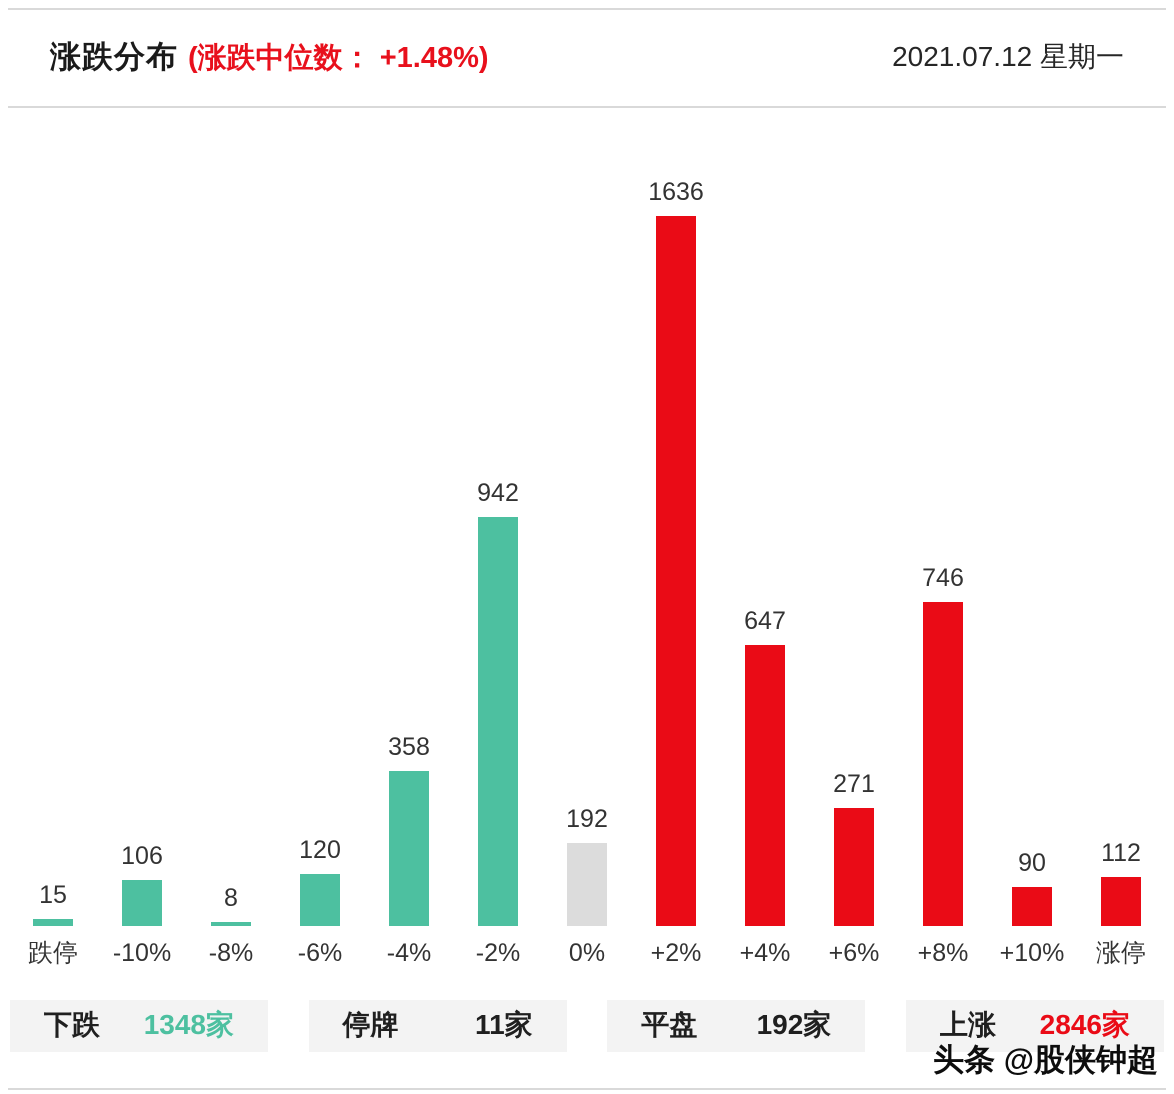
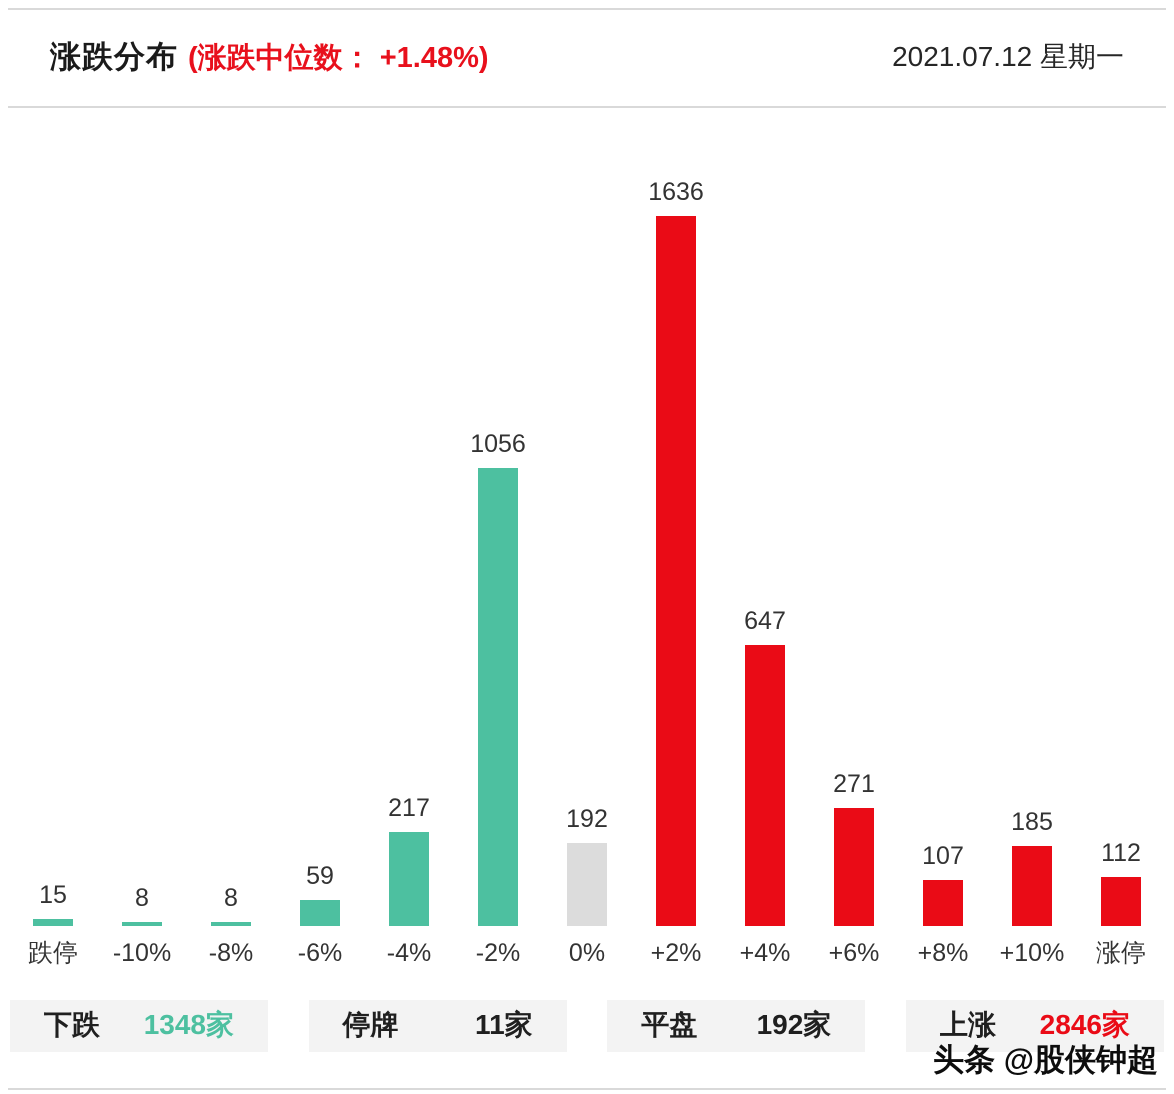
-10%: 106 -> 8
-6%: 120 -> 59
-4%: 358 -> 217
-2%: 942 -> 1056
+8%: 746 -> 107
+10%: 90 -> 185
